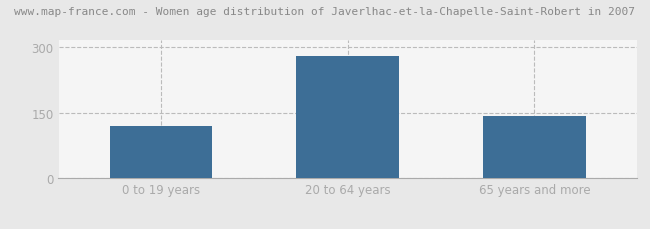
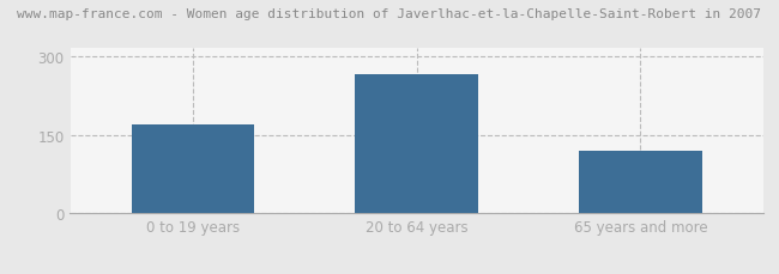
0 to 19 years: 120 -> 170
20 to 64 years: 280 -> 265
65 years and more: 143 -> 120
